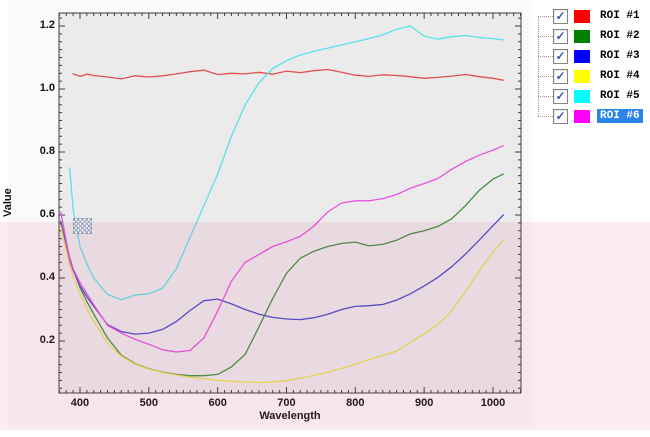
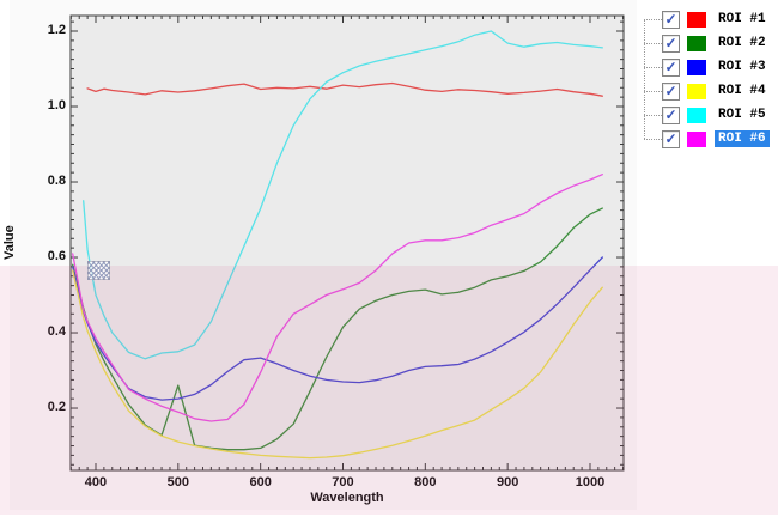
ROI #2/500: 0.11 -> 0.26
